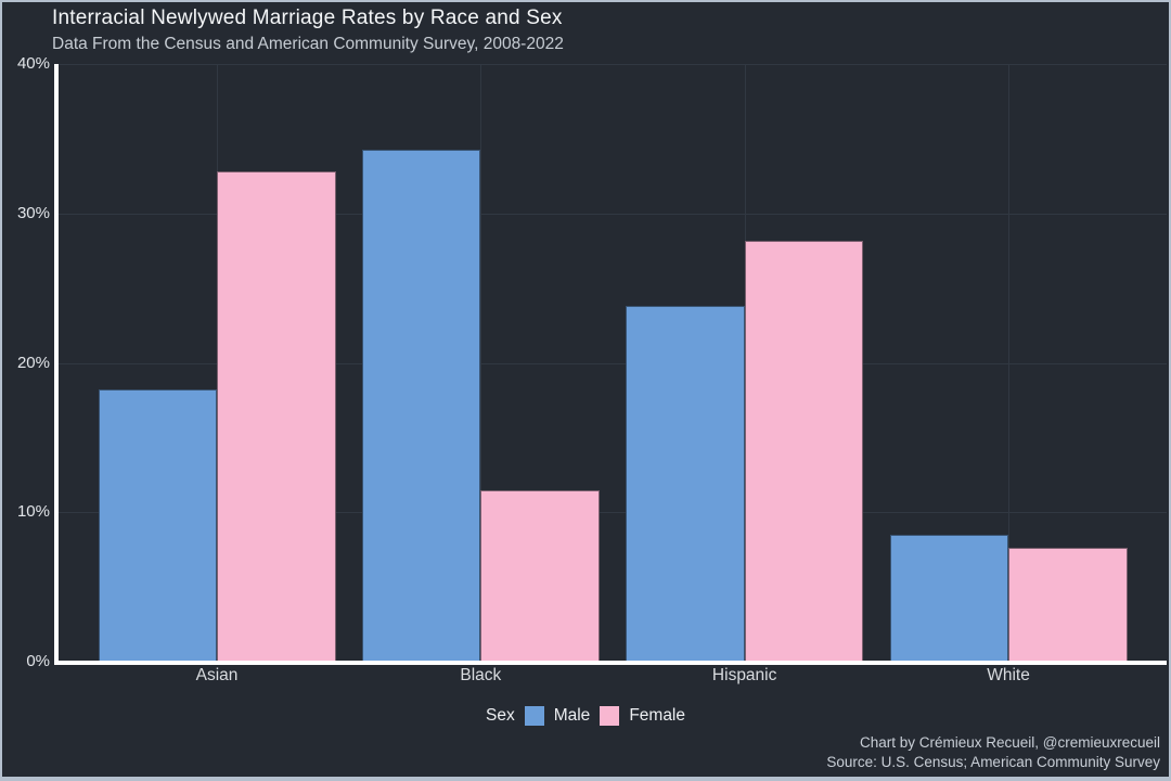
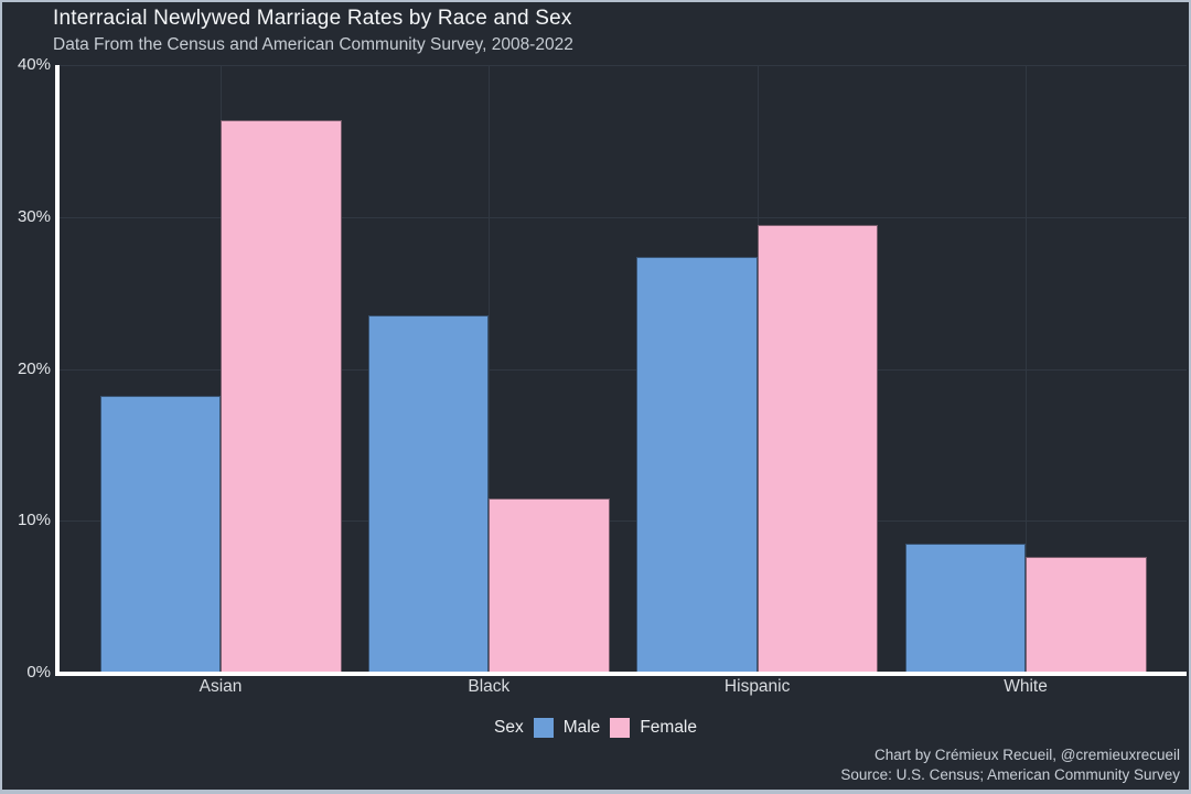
Female/Asian: 32.8% -> 36.4%
Male/Black: 34.3% -> 23.5%
Male/Hispanic: 23.8% -> 27.4%
Female/Hispanic: 28.2% -> 29.5%
